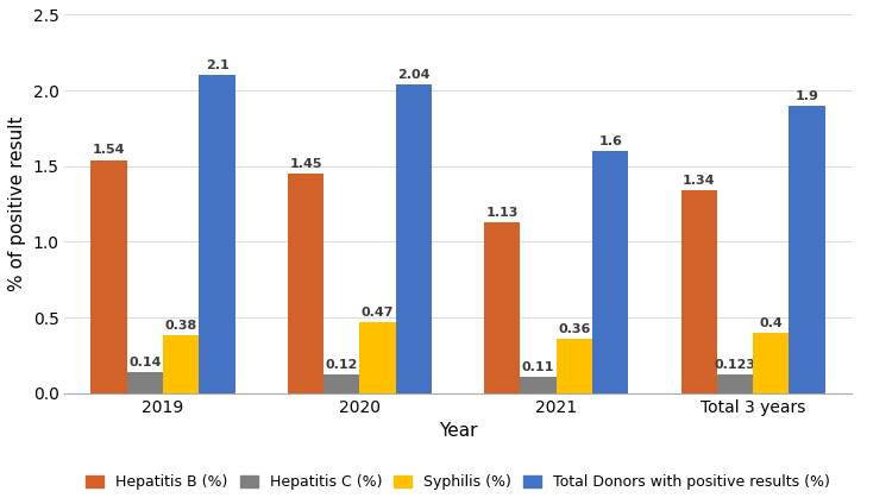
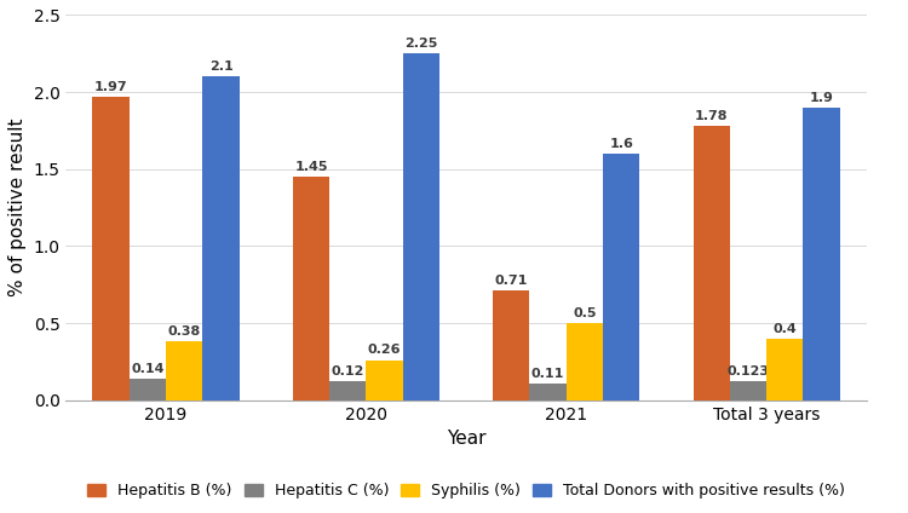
Hepatitis B (%)/2019: 1.54 -> 1.97
Syphilis (%)/2020: 0.47 -> 0.26
Total Donors with positive results (%)/2020: 2.04 -> 2.25
Hepatitis B (%)/2021: 1.13 -> 0.71
Syphilis (%)/2021: 0.36 -> 0.5
Hepatitis B (%)/Total 3 years: 1.34 -> 1.78
